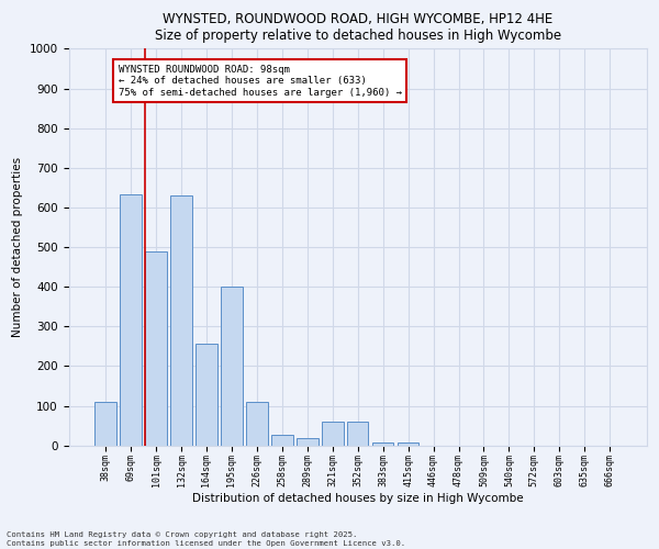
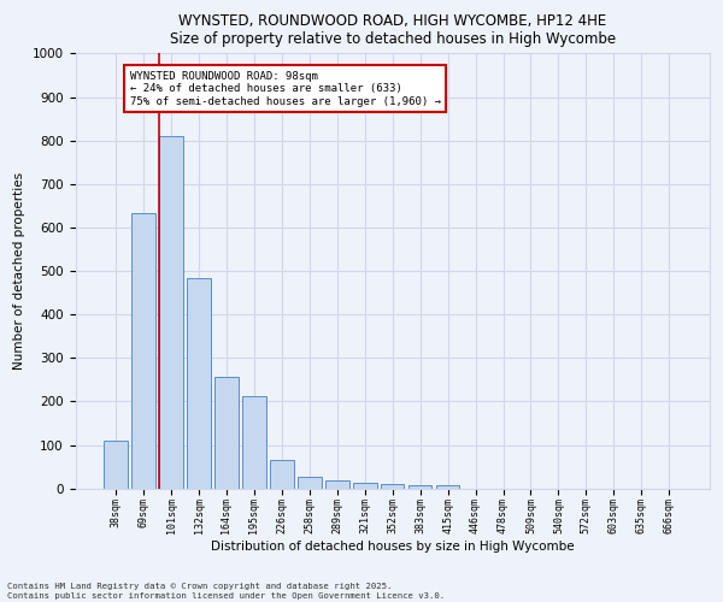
101sqm: 490 -> 810
132sqm: 630 -> 483
195sqm: 400 -> 212
226sqm: 110 -> 65
321sqm: 60 -> 12
352sqm: 60 -> 10
